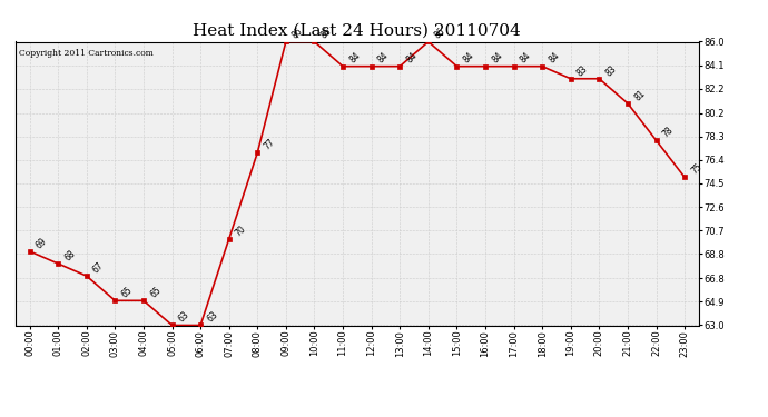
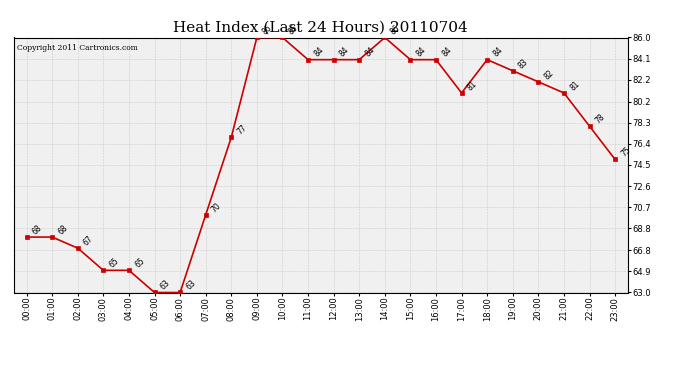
00:00: 69 -> 68
17:00: 84 -> 81
20:00: 83 -> 82
